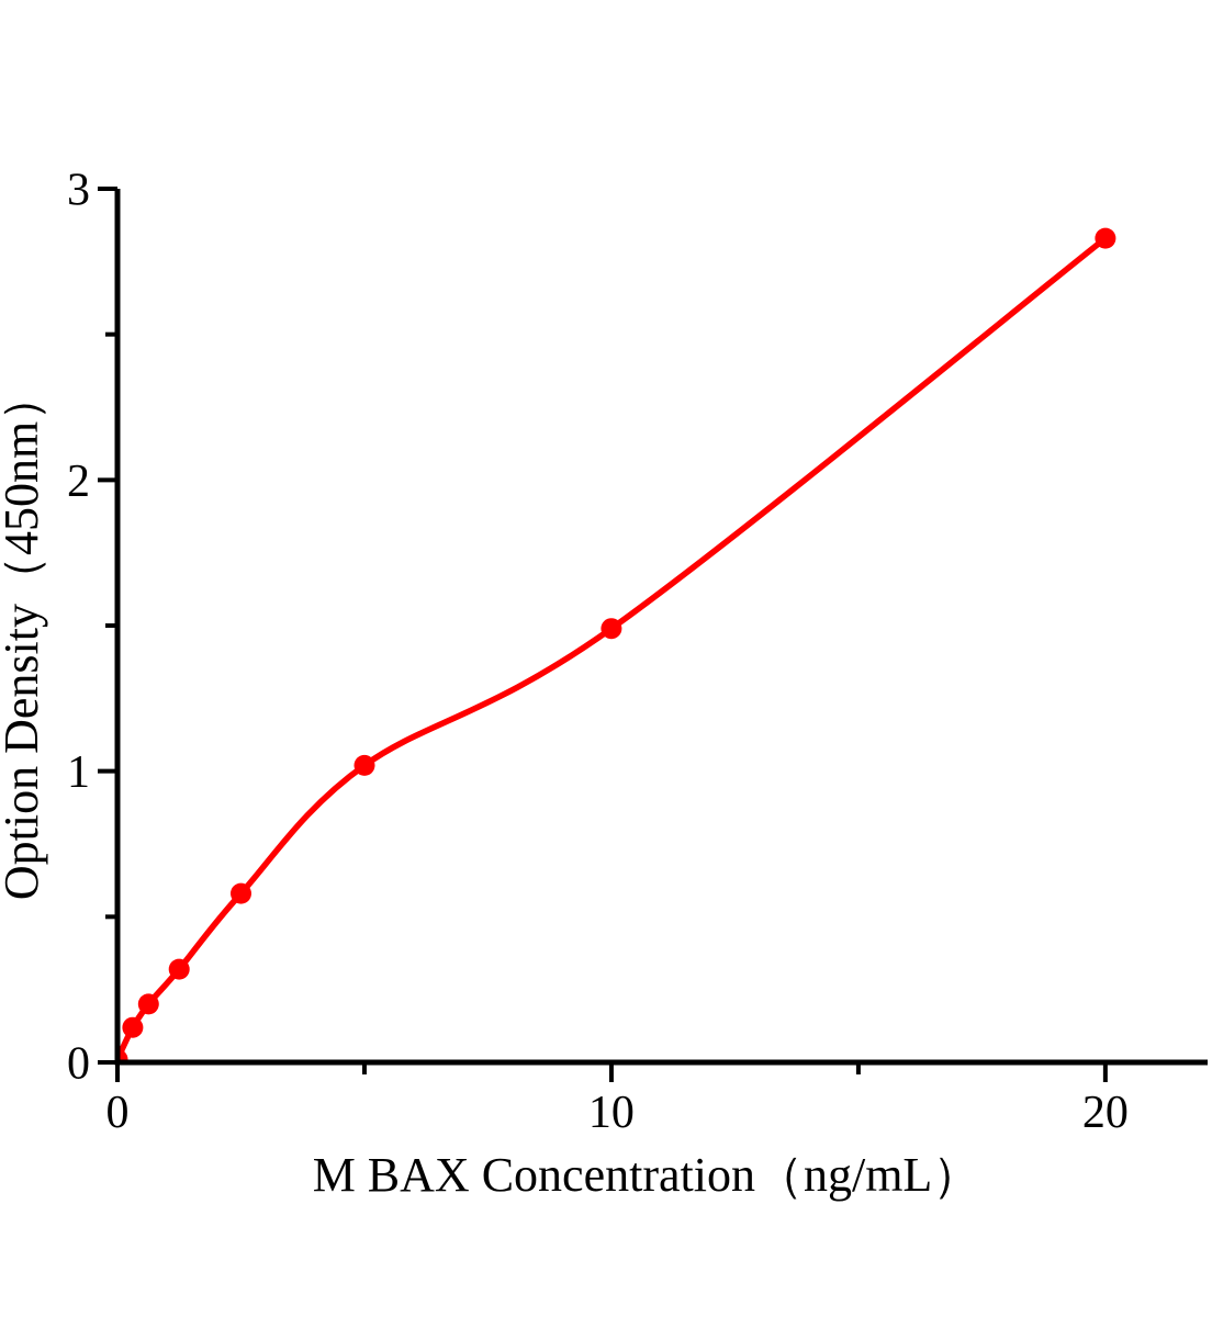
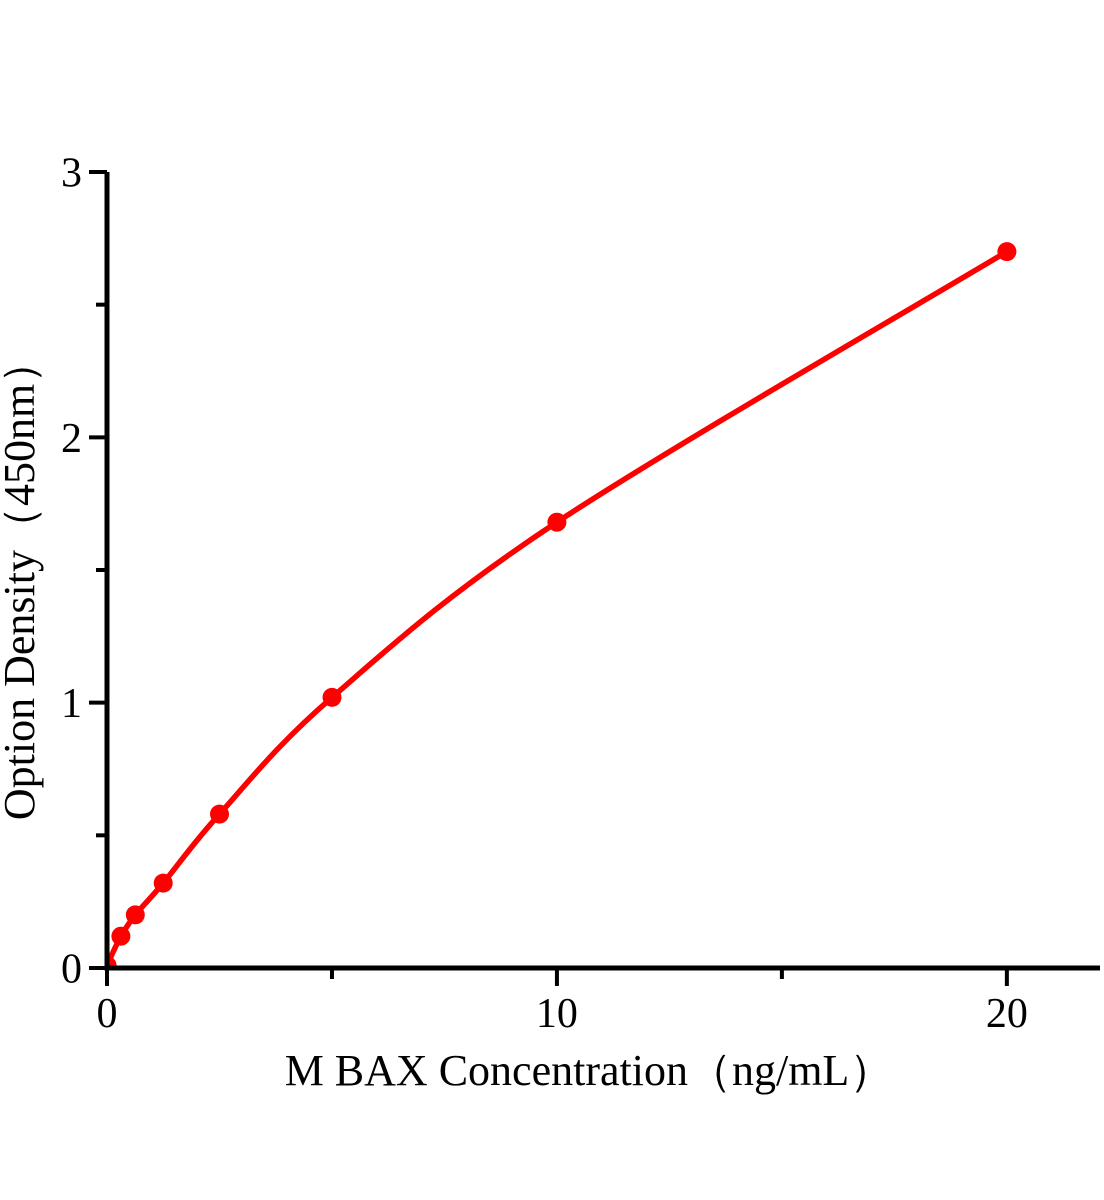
10: 1.49 -> 1.68
20: 2.83 -> 2.70
